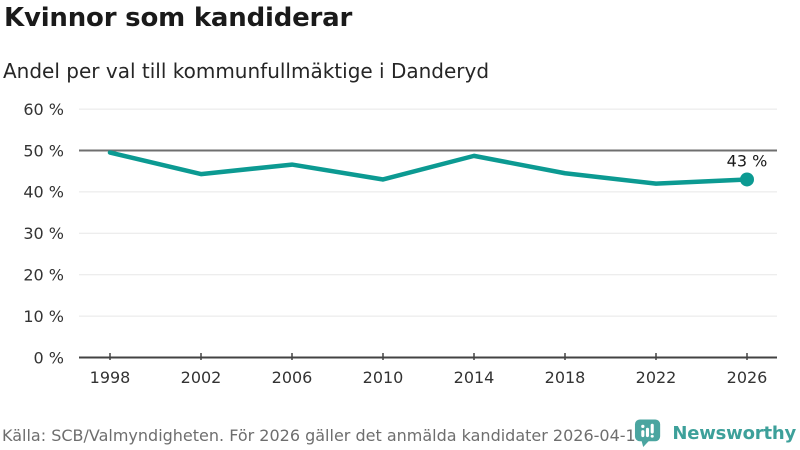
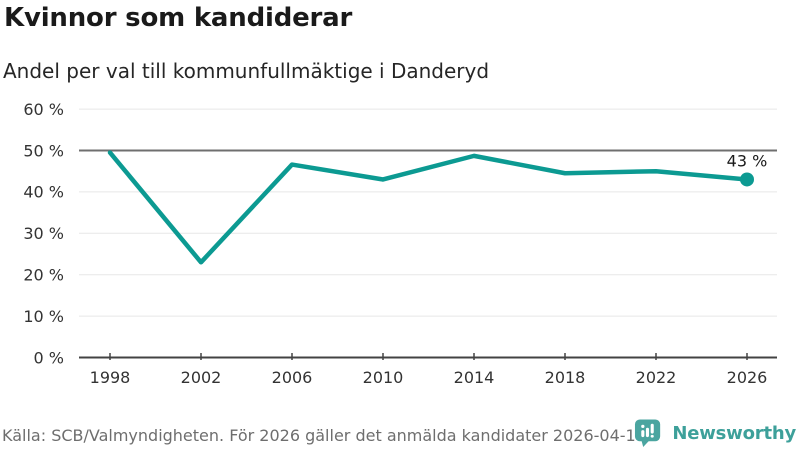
2002: 44% -> 23%
2022: 42% -> 45%
